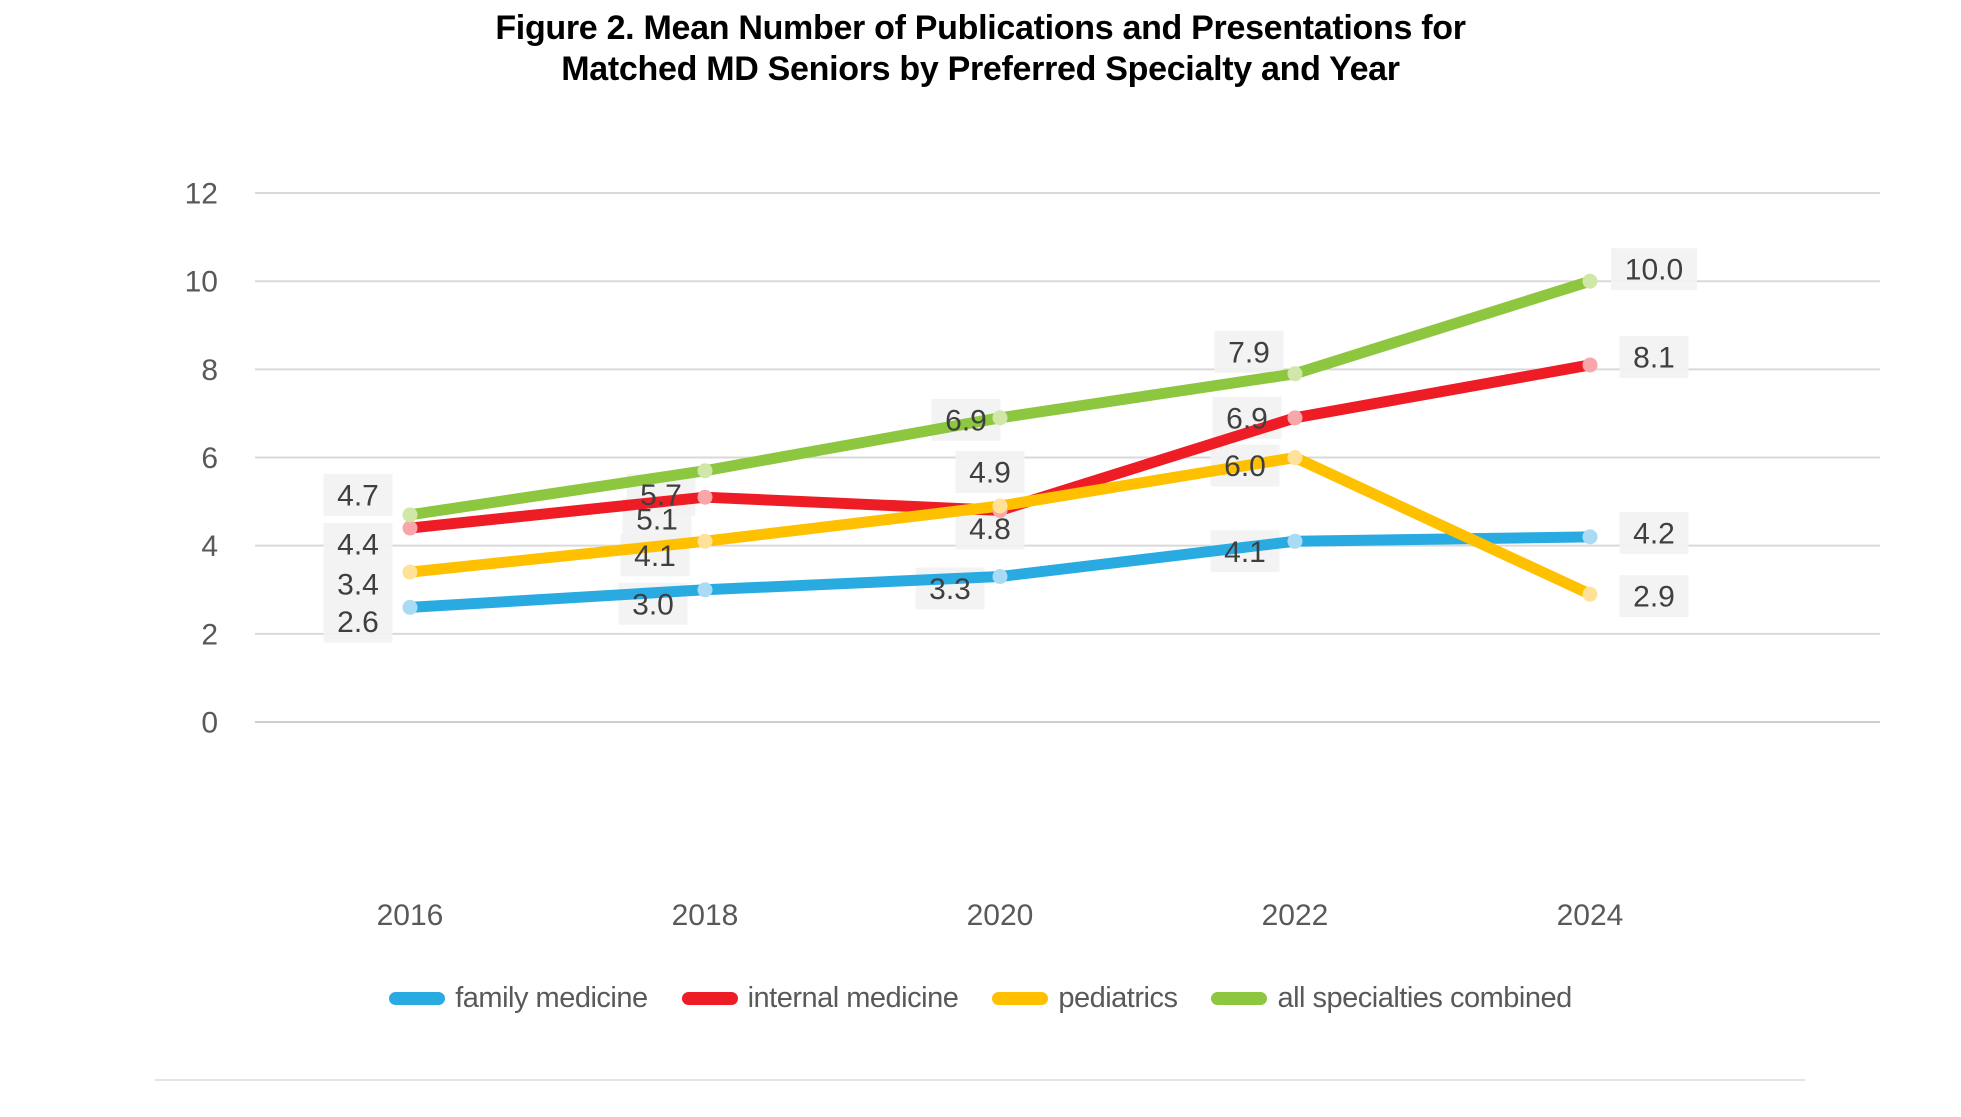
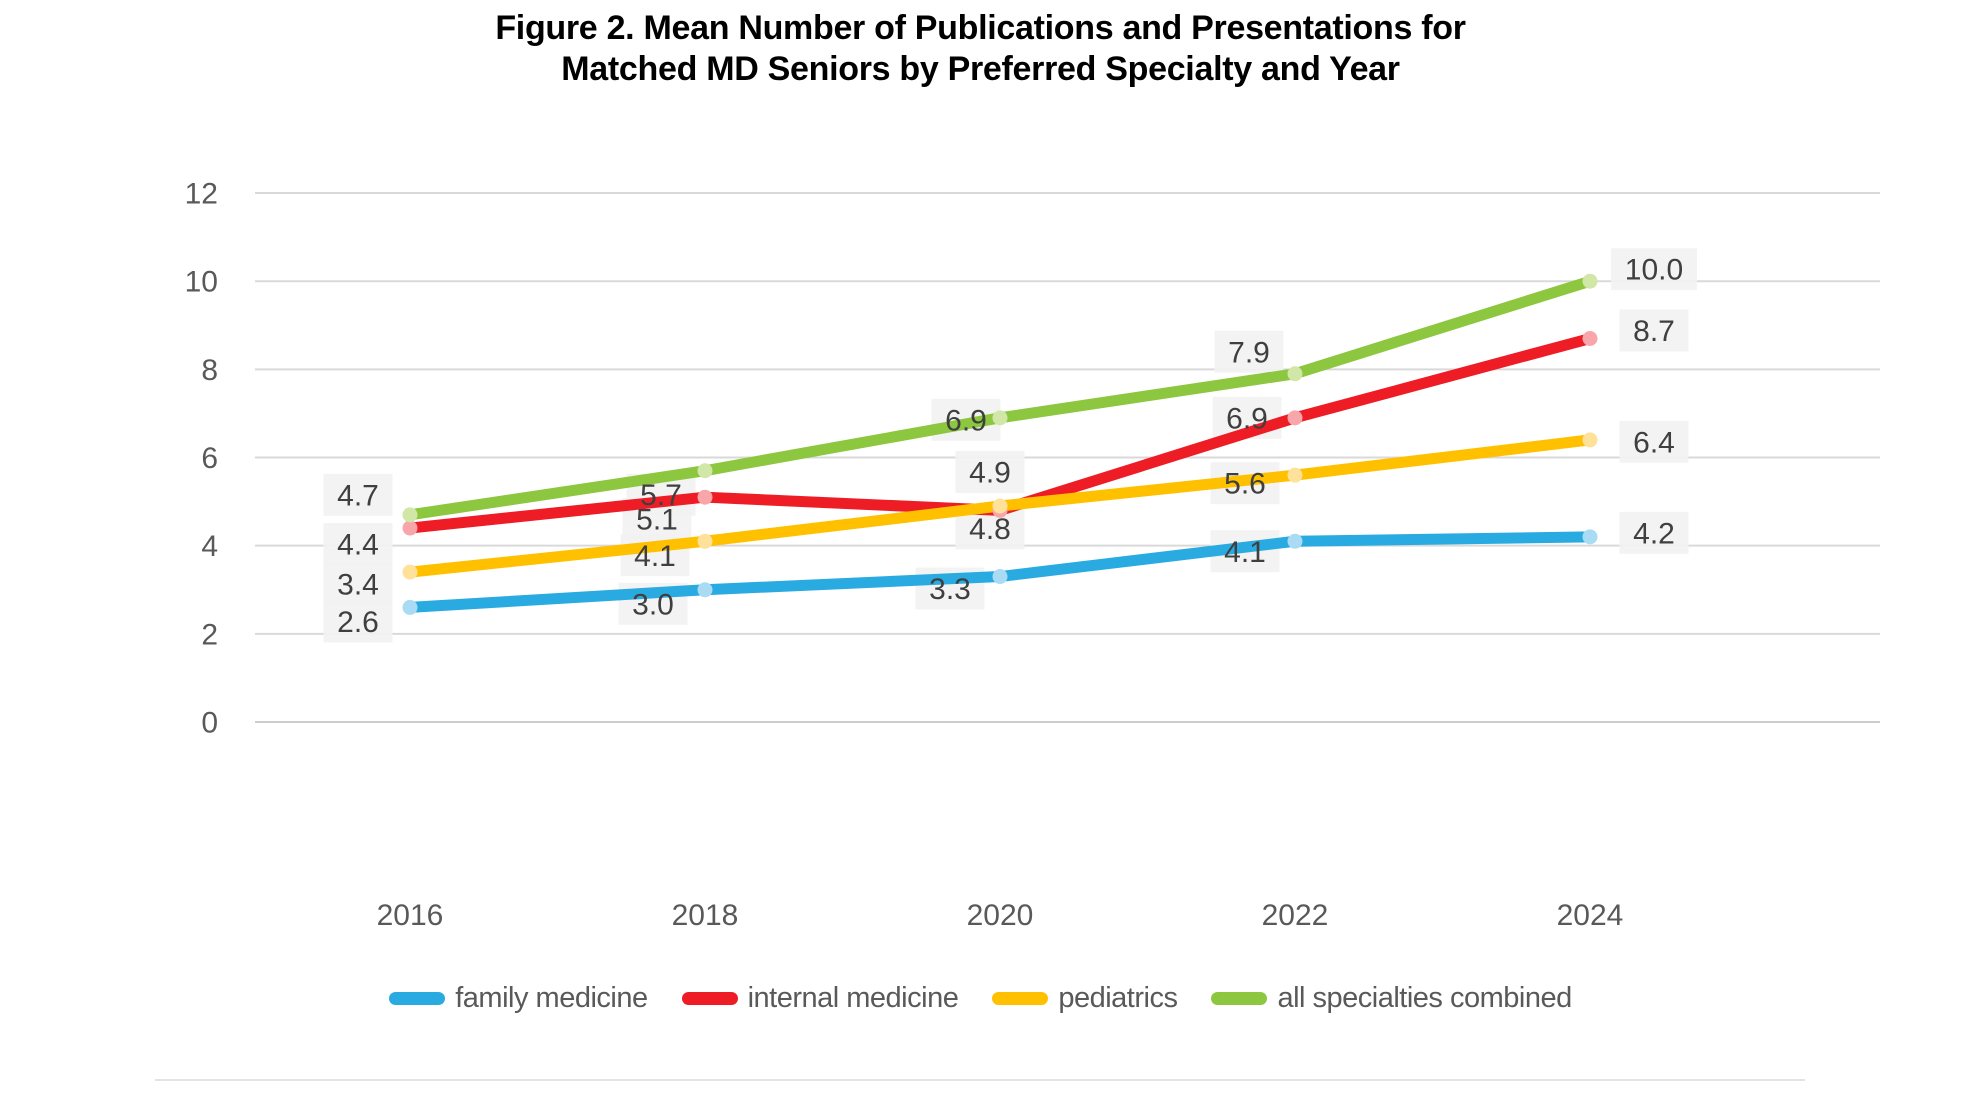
pediatrics/2022: 6.0 -> 5.6
internal medicine/2024: 8.1 -> 8.7
pediatrics/2024: 2.9 -> 6.4
